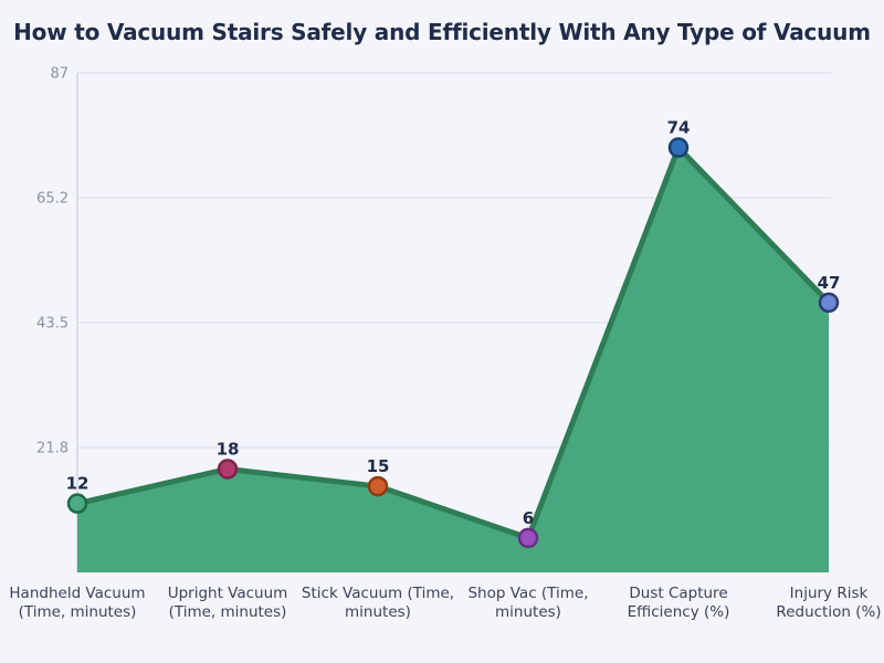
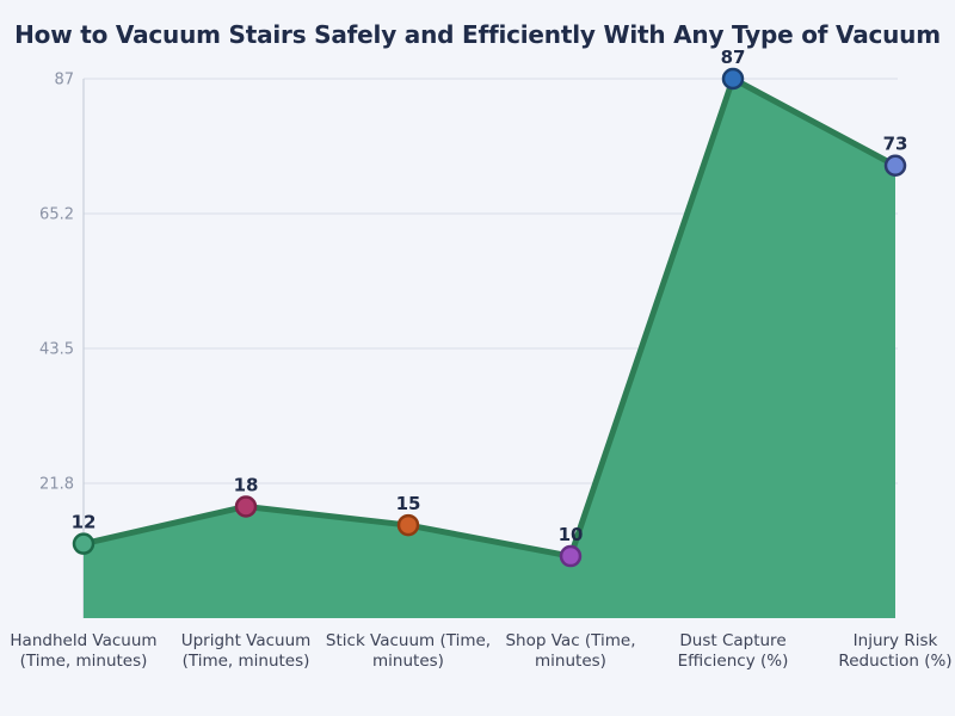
Shop Vac (Time, minutes): 6 -> 10
Dust Capture Efficiency (%): 74 -> 87
Injury Risk Reduction (%): 47 -> 73
